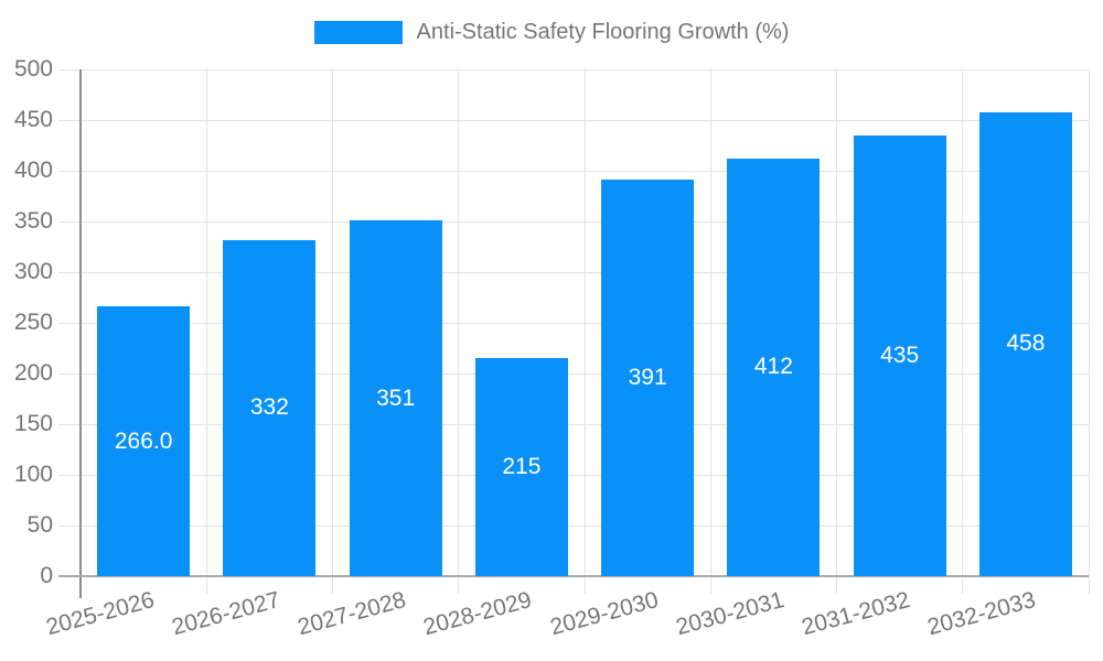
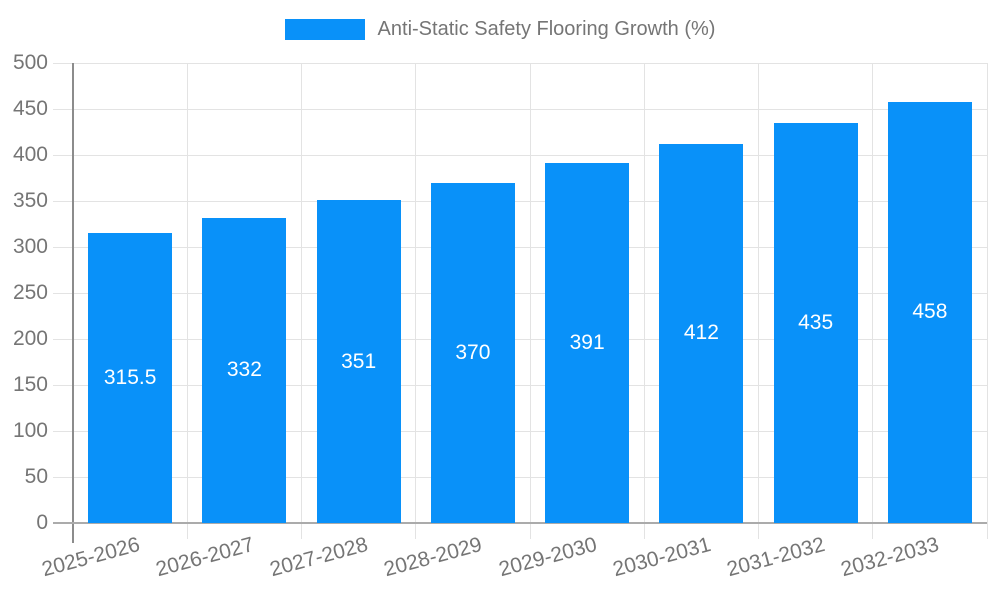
2025-2026: 266.0 -> 315.5
2028-2029: 215 -> 370
